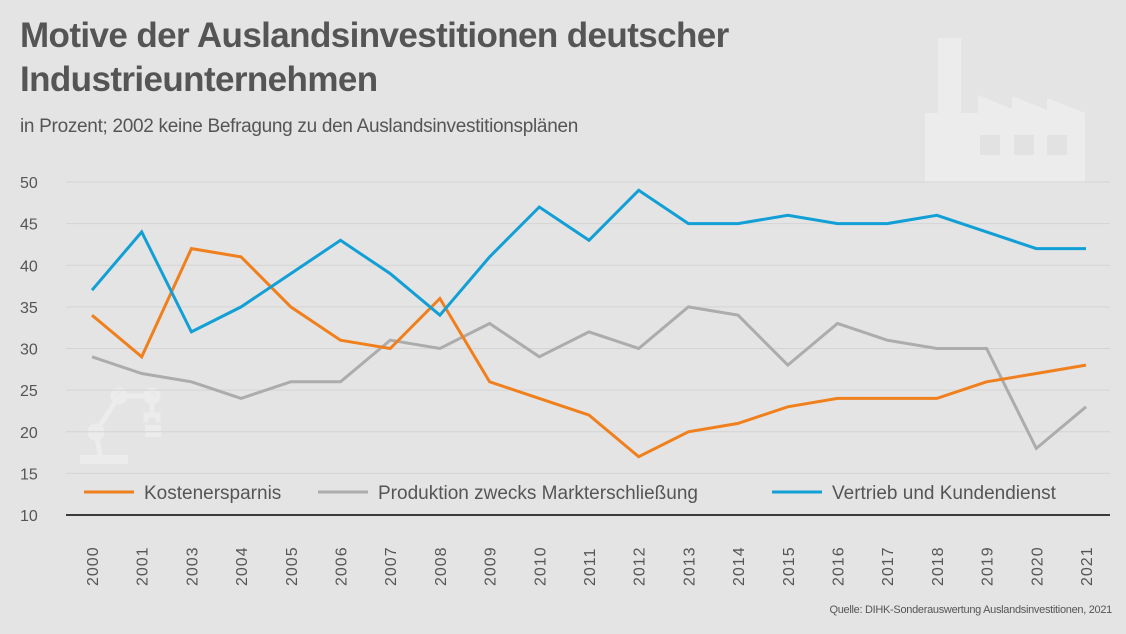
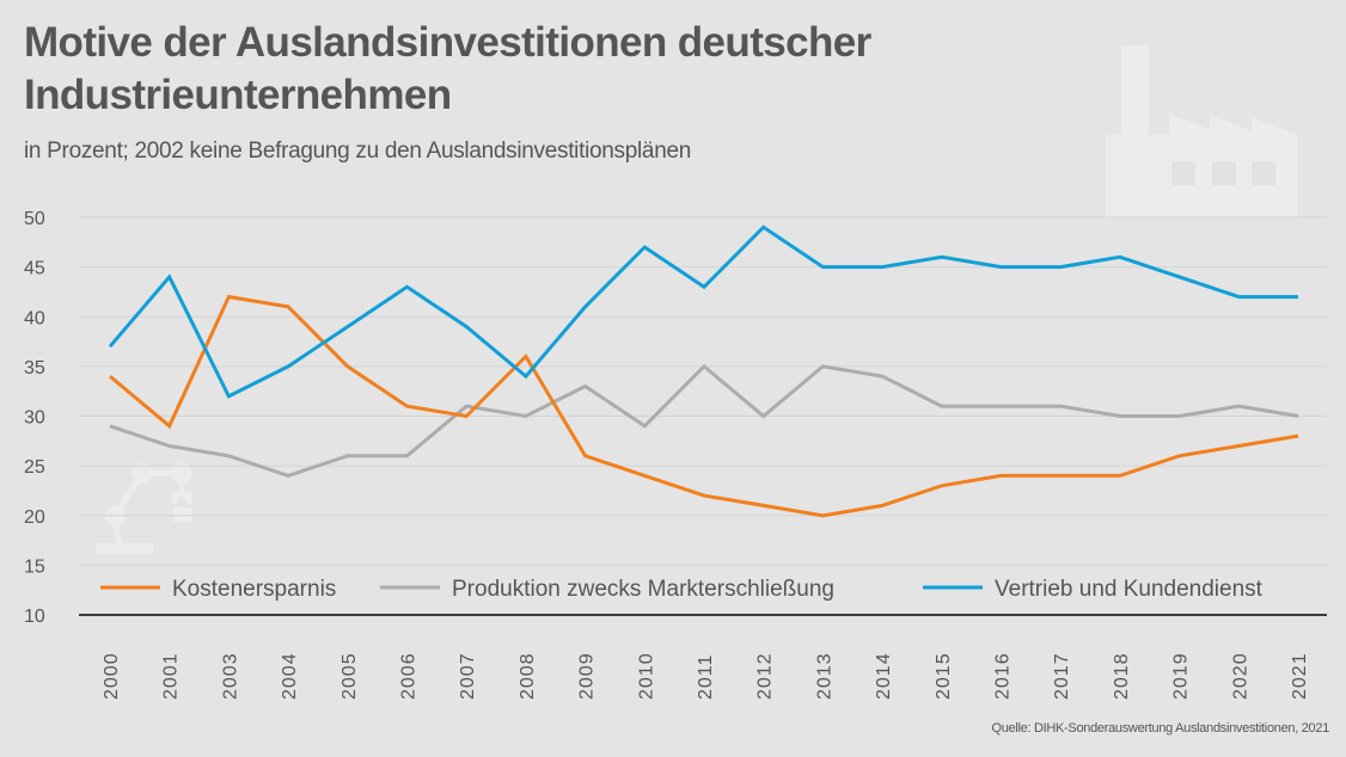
Produktion zwecks Markterschließung/2011: 32 -> 35
Kostenersparnis/2012: 17 -> 21
Produktion zwecks Markterschließung/2015: 28 -> 31
Produktion zwecks Markterschließung/2016: 33 -> 31
Produktion zwecks Markterschließung/2020: 18 -> 31
Produktion zwecks Markterschließung/2021: 23 -> 30
